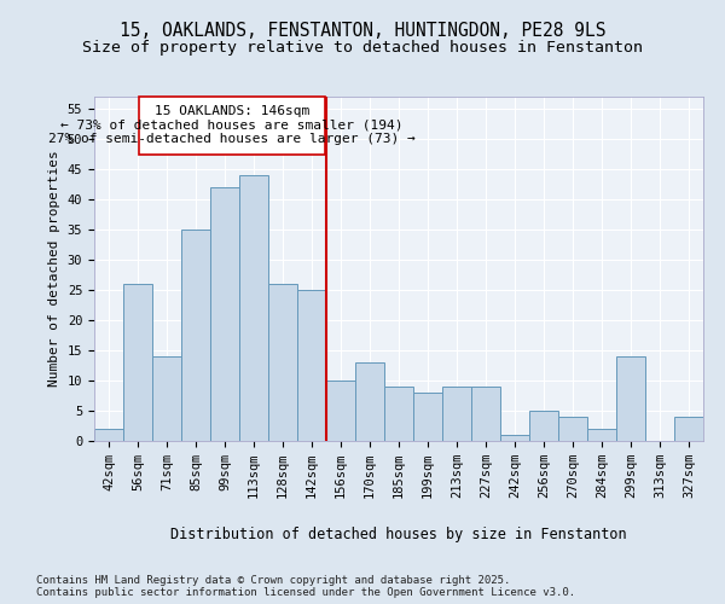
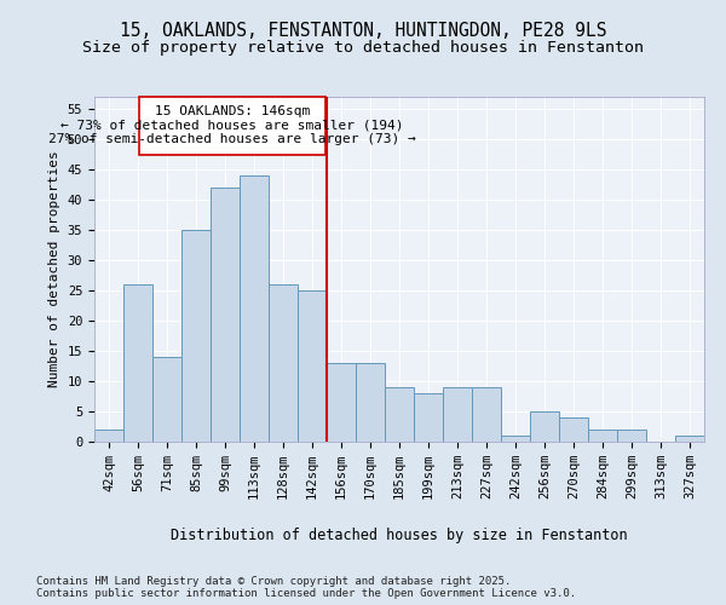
156sqm: 10 -> 13
299sqm: 14 -> 2
327sqm: 4 -> 1
